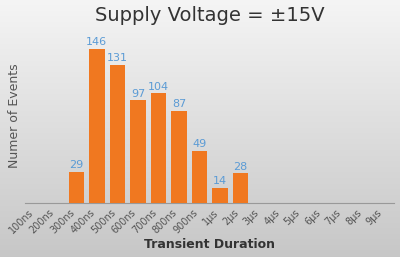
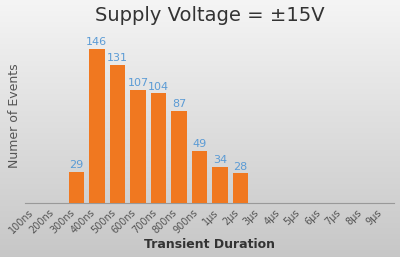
600ns: 97 -> 107
1μs: 14 -> 34
